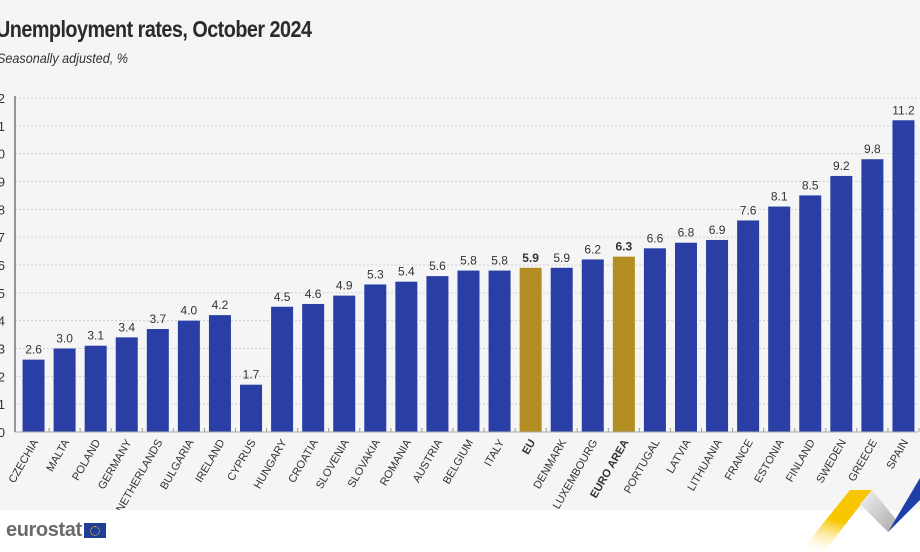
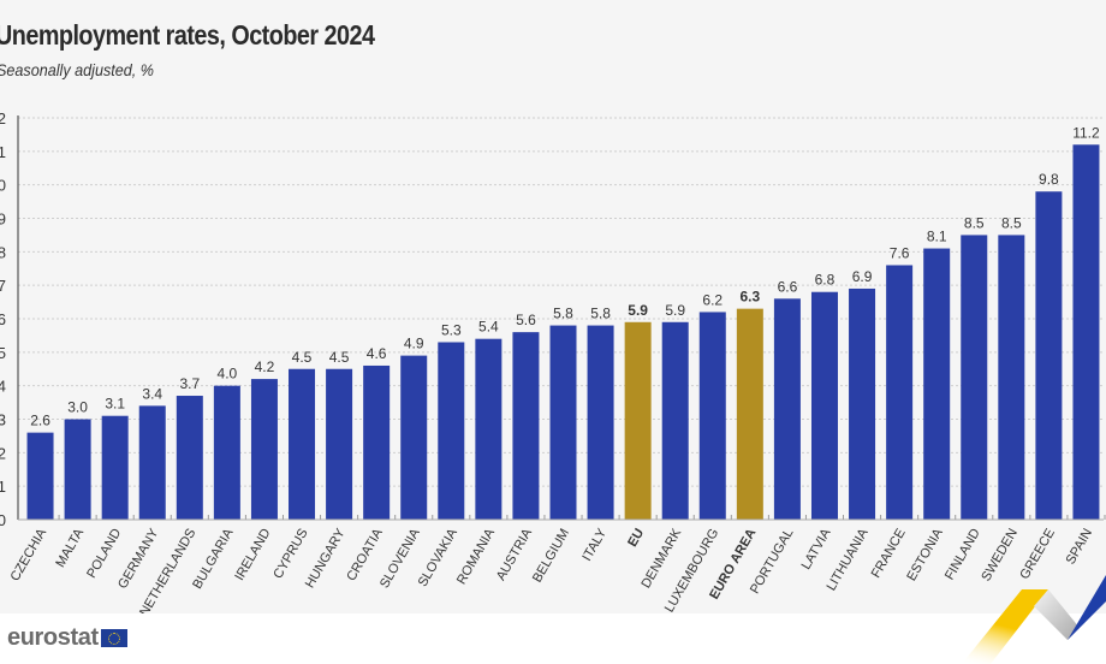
CYPRUS: 1.7 -> 4.5
SWEDEN: 9.2 -> 8.5
